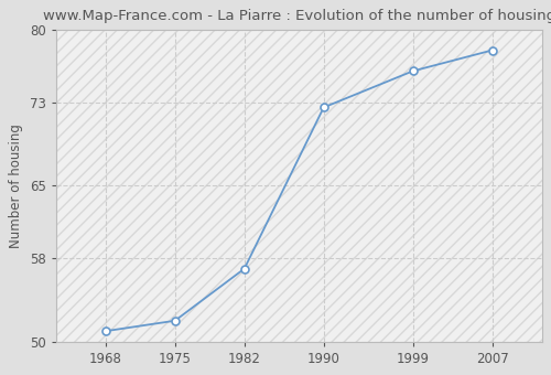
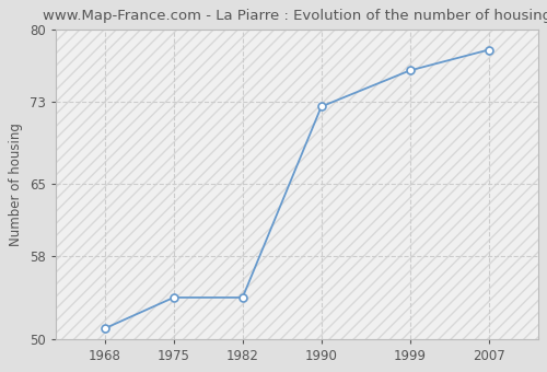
1975: 52.0 -> 54.0
1982: 57.0 -> 54.0
